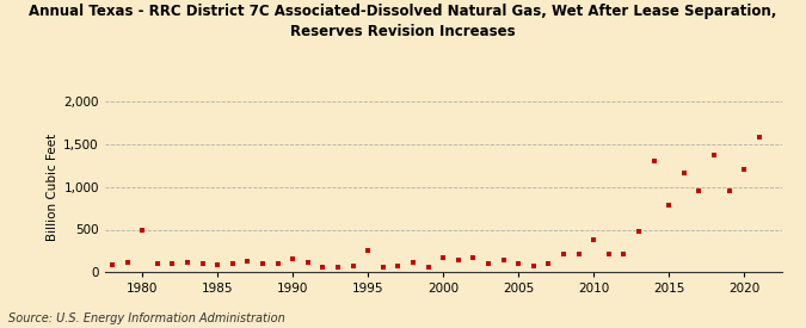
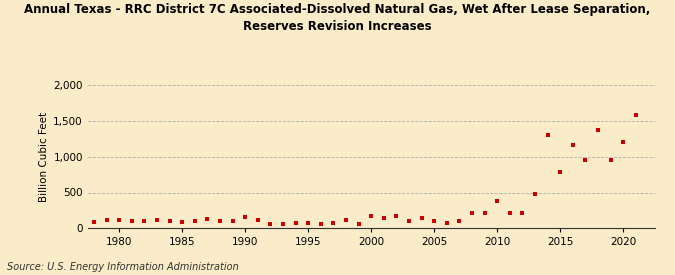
1980: 500 -> 120
1995: 260 -> 80
